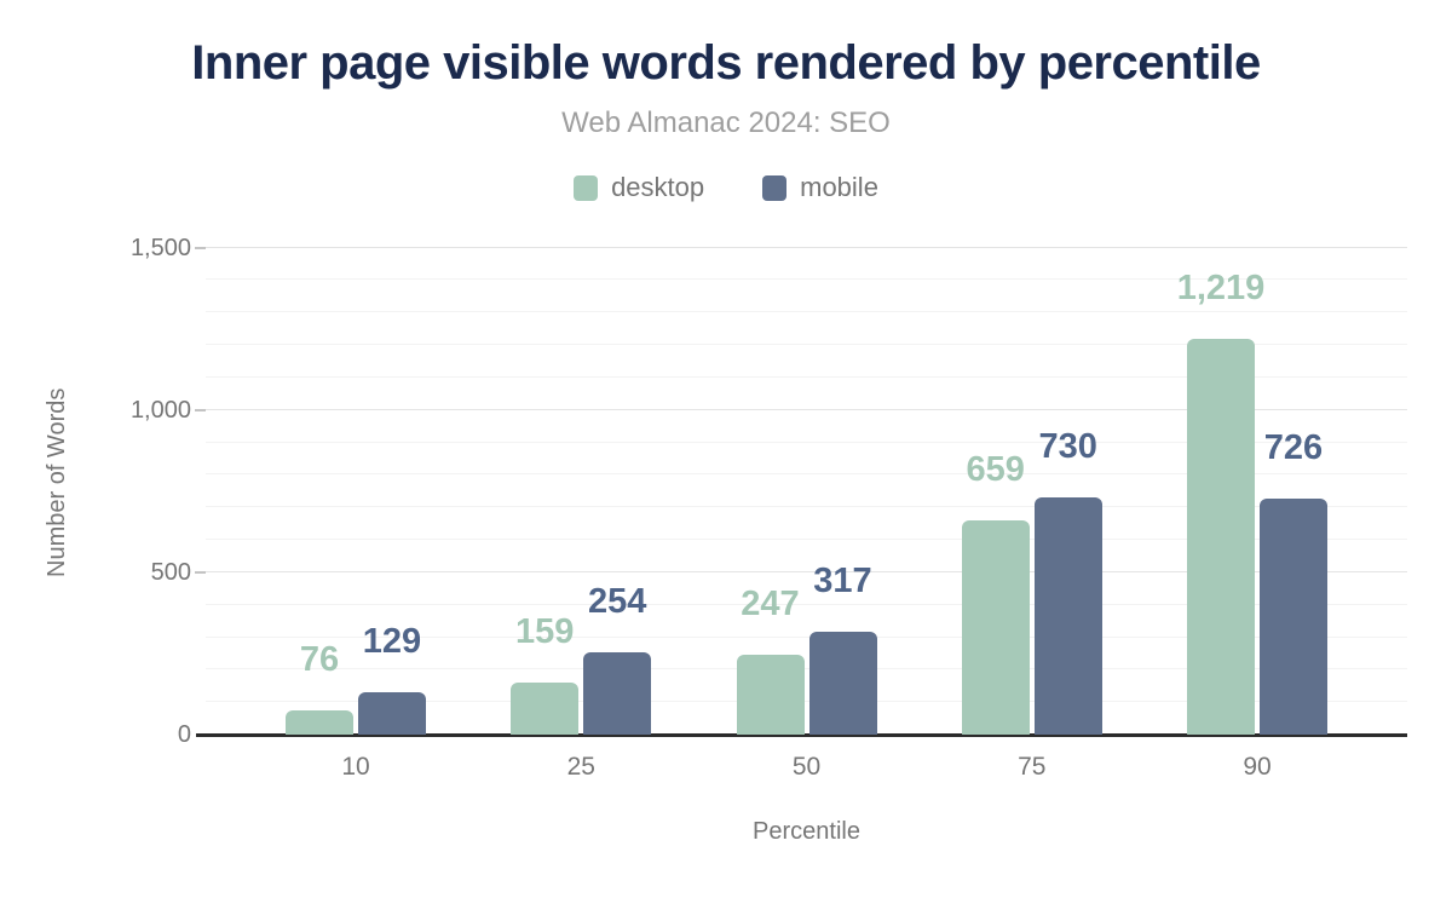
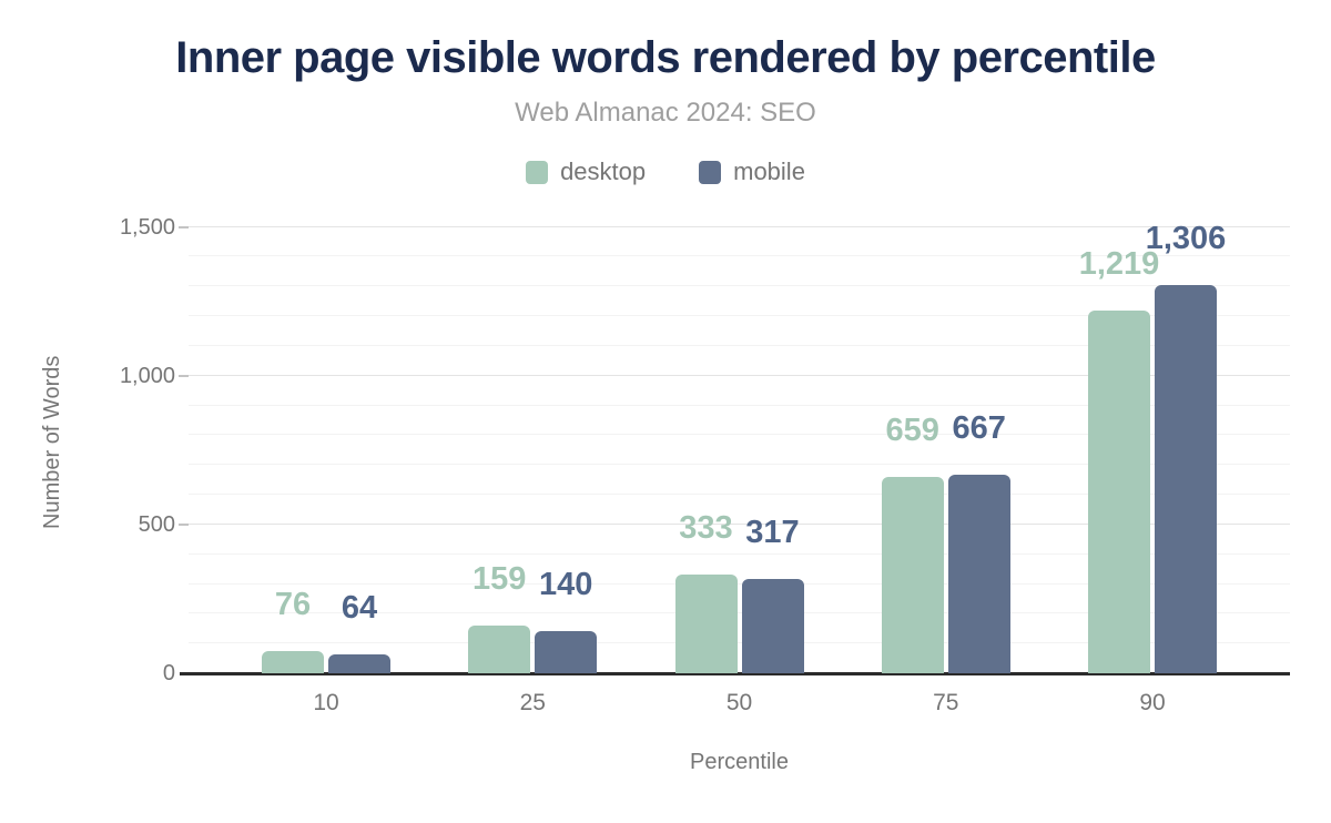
mobile/10: 129 -> 64
mobile/25: 254 -> 140
desktop/50: 247 -> 333
mobile/75: 730 -> 667
mobile/90: 726 -> 1,306
